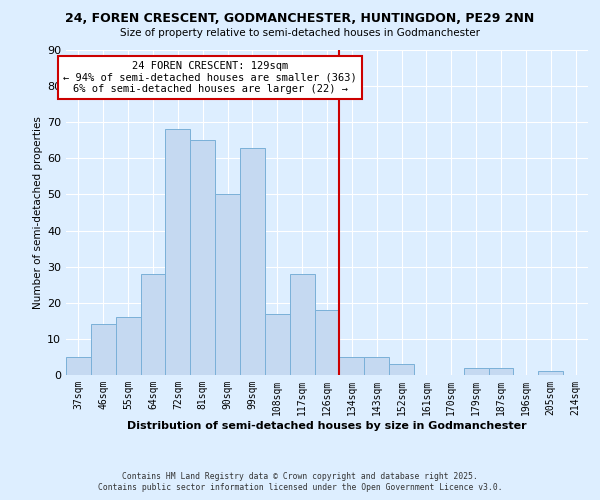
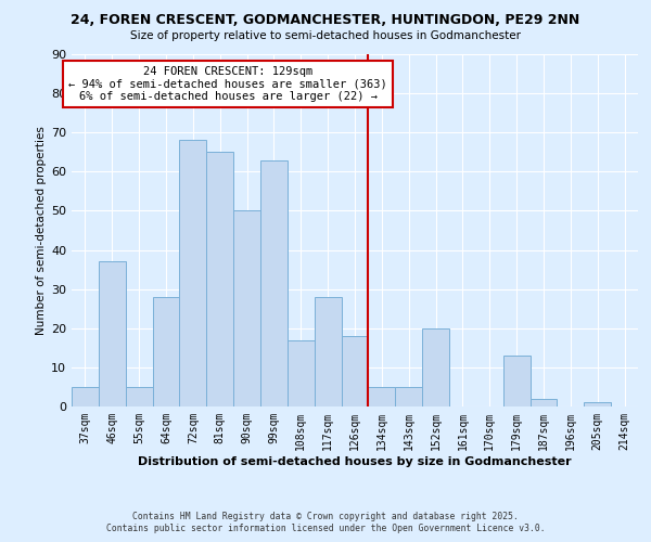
46sqm: 14 -> 37
55sqm: 16 -> 5
152sqm: 3 -> 20
179sqm: 2 -> 13
